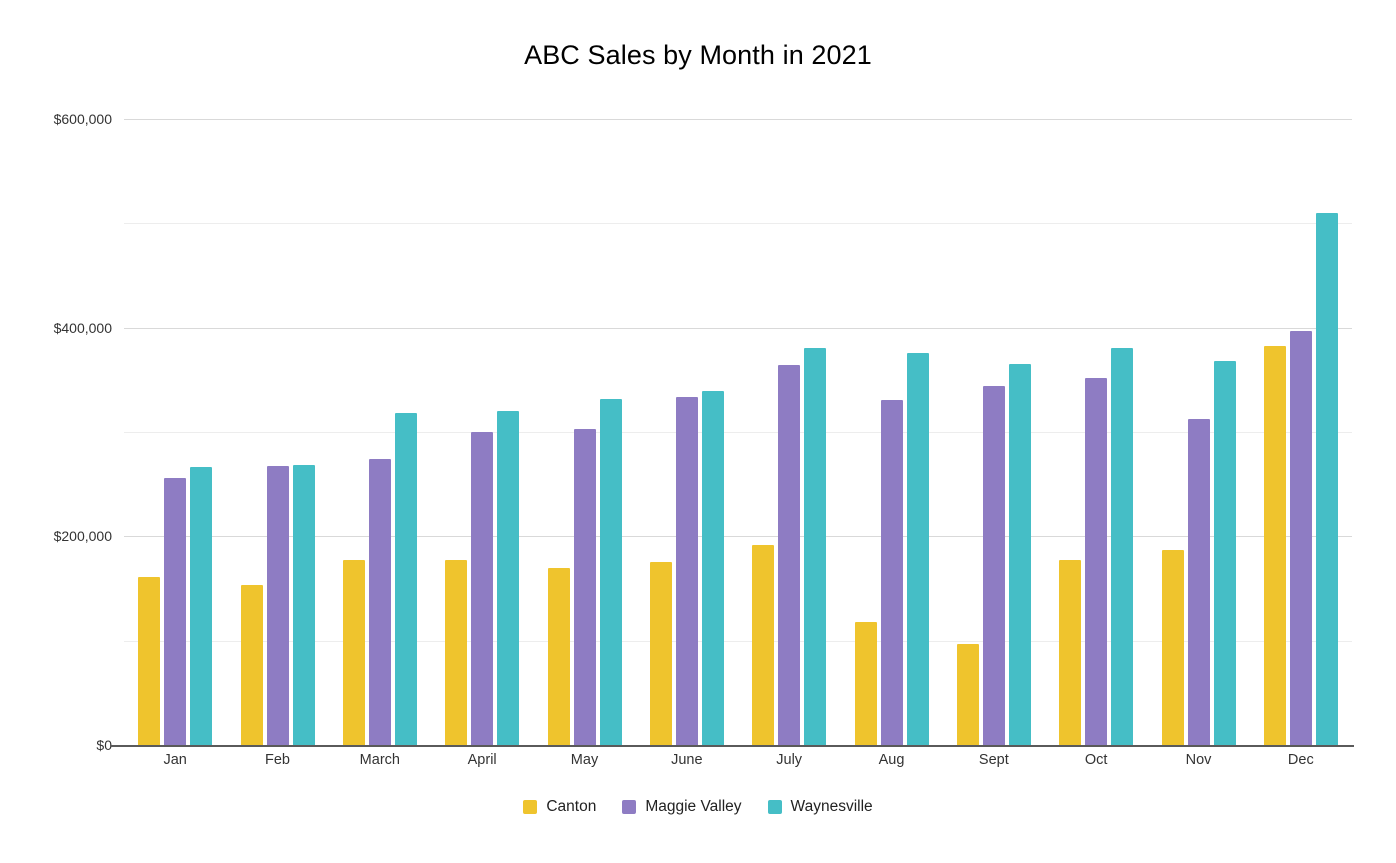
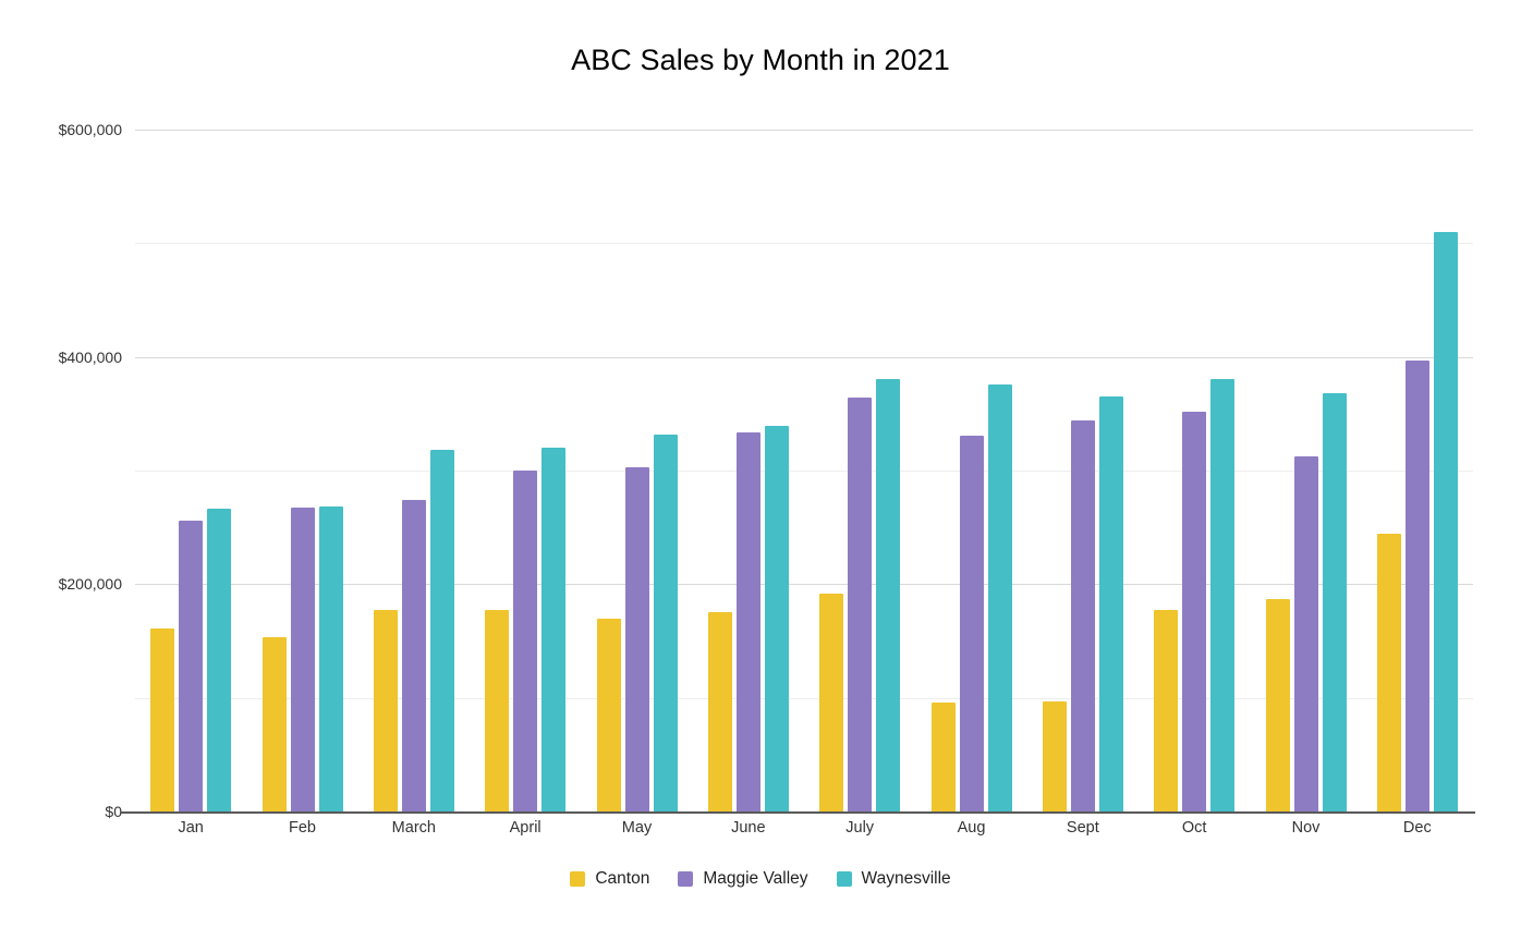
Canton/Aug: $118000 -> $96000
Canton/Dec: $382000 -> $244000
